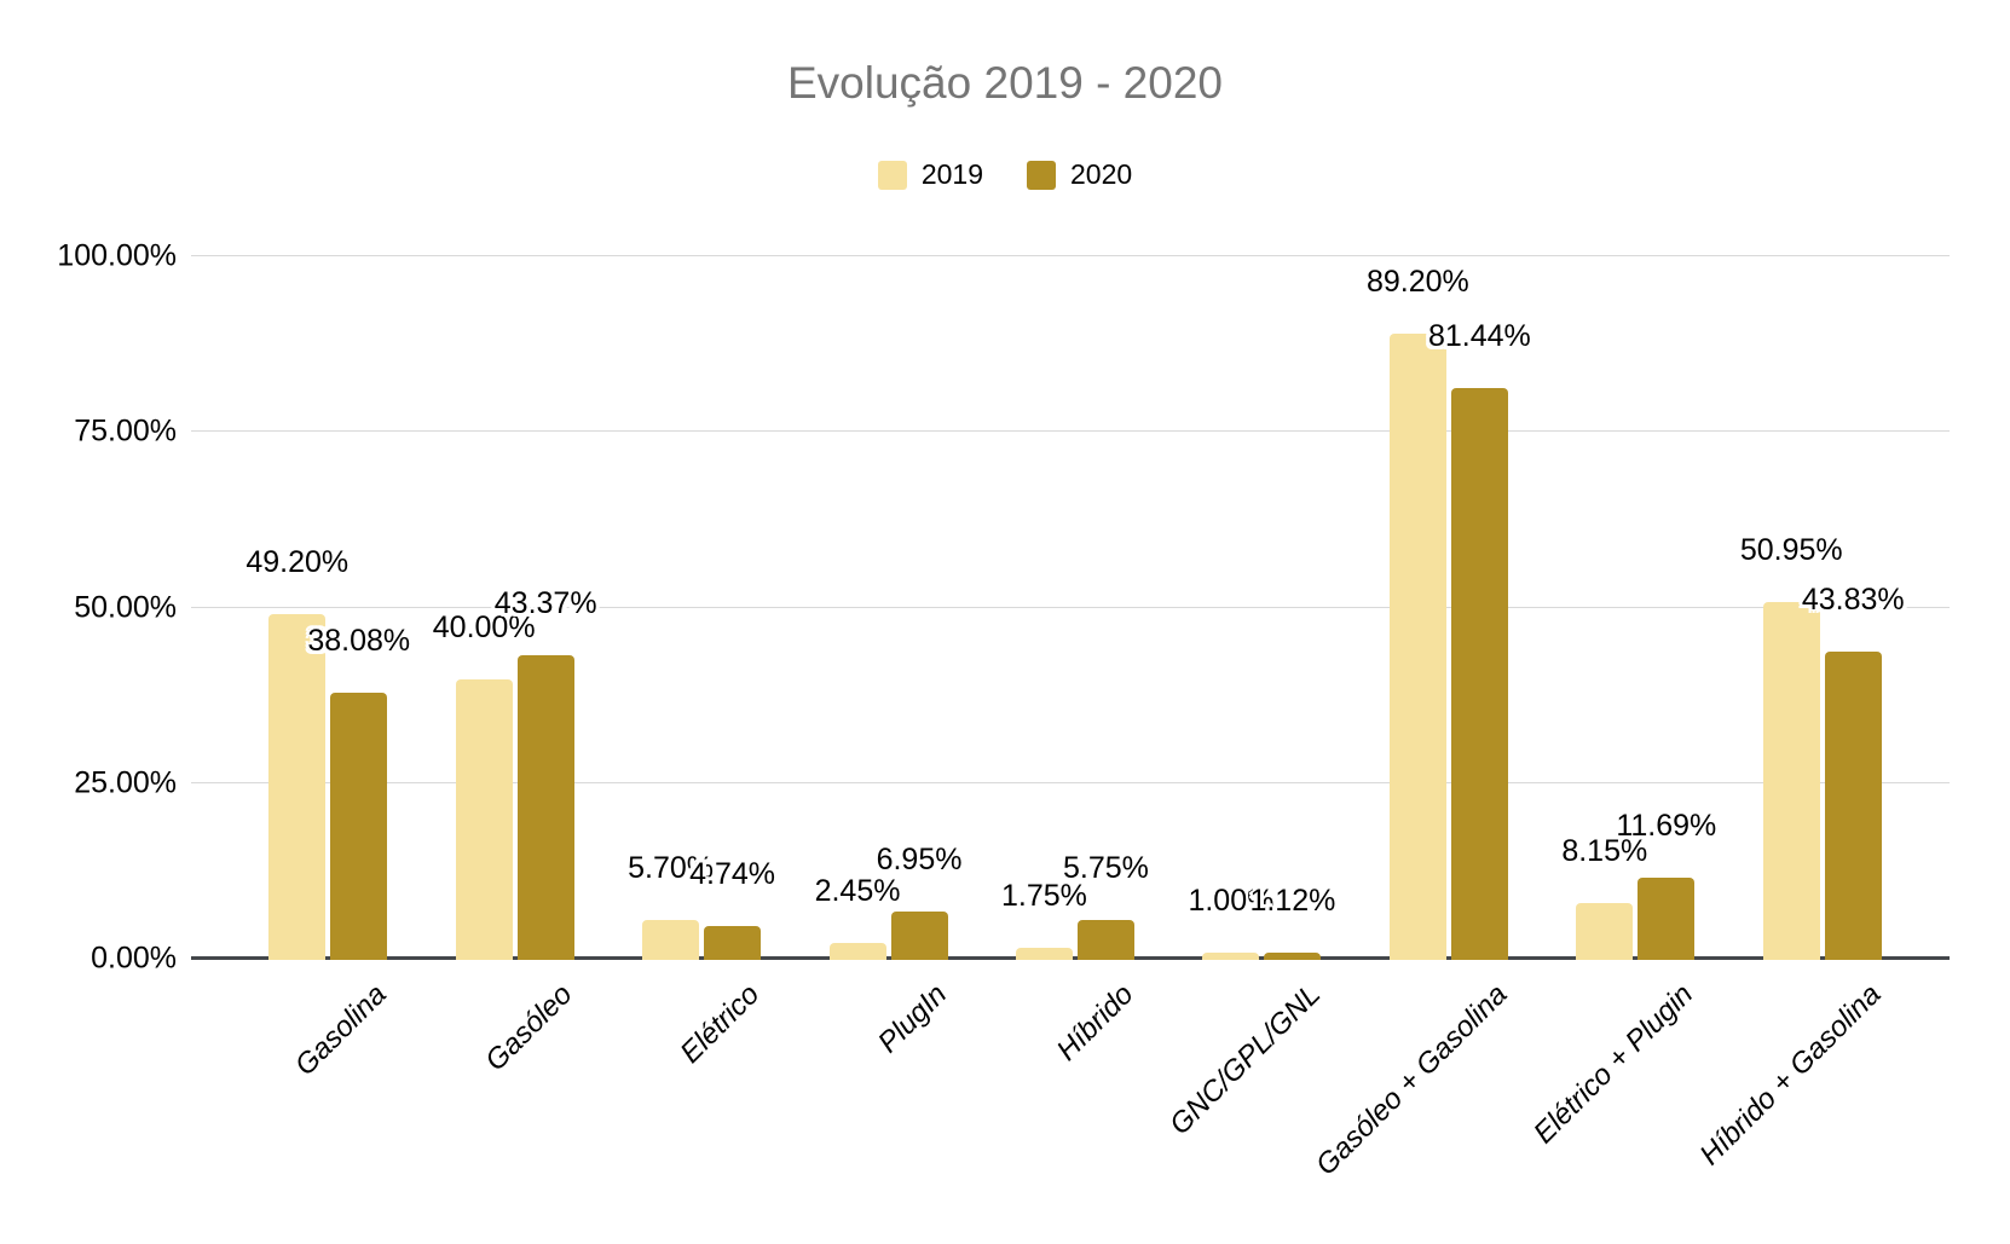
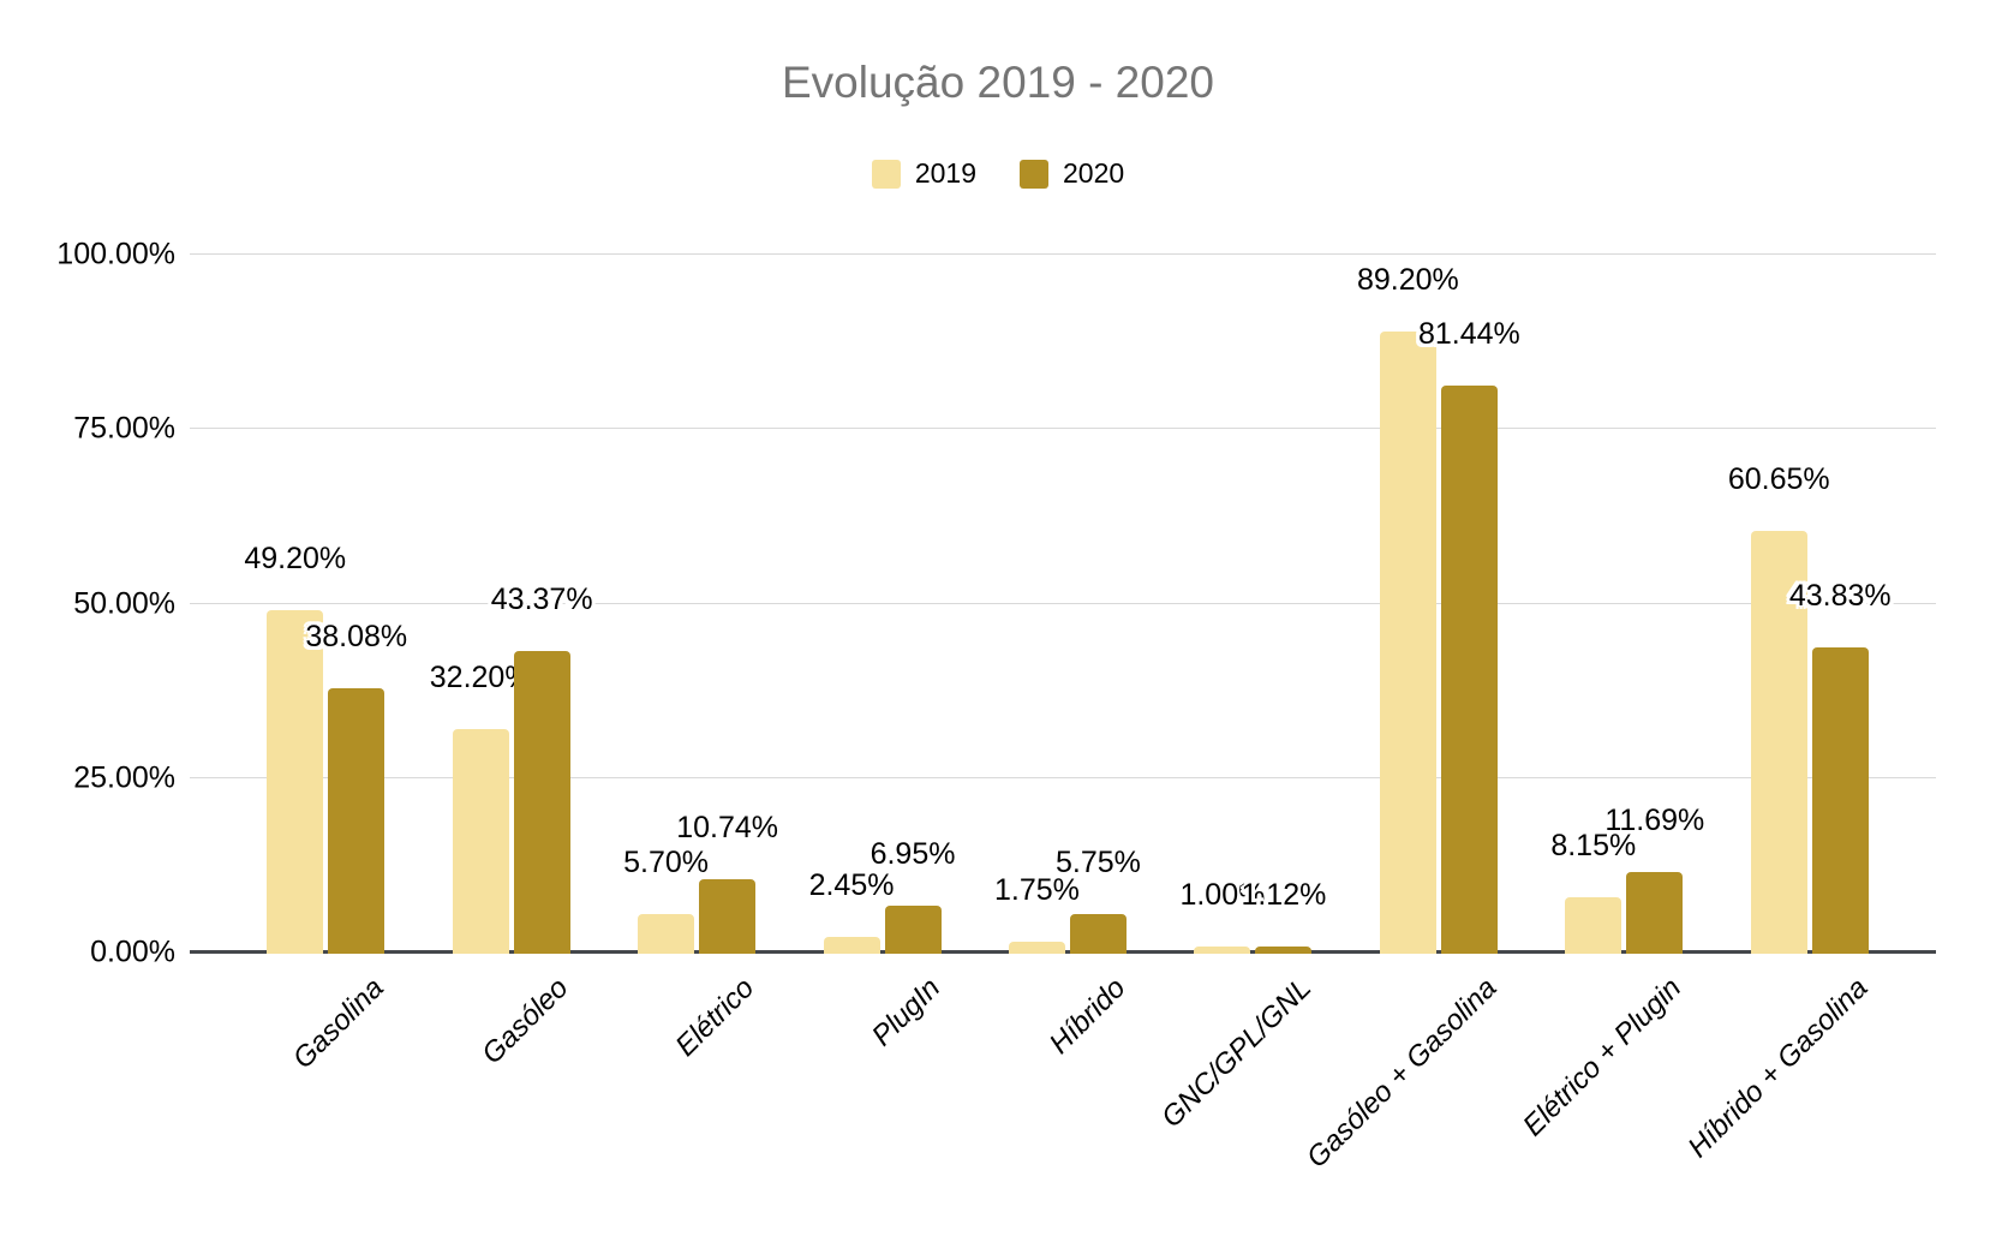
2019/Gasóleo: 40.00% -> 32.20%
2020/Elétrico: 4.74% -> 10.74%
2019/Híbrido + Gasolina: 50.95% -> 60.65%
